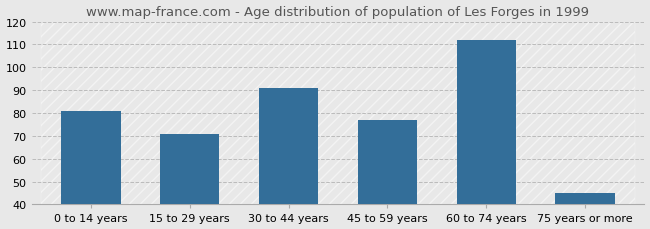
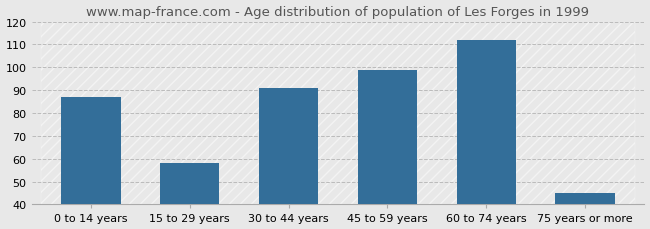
0 to 14 years: 81 -> 87
15 to 29 years: 71 -> 58
45 to 59 years: 77 -> 99
